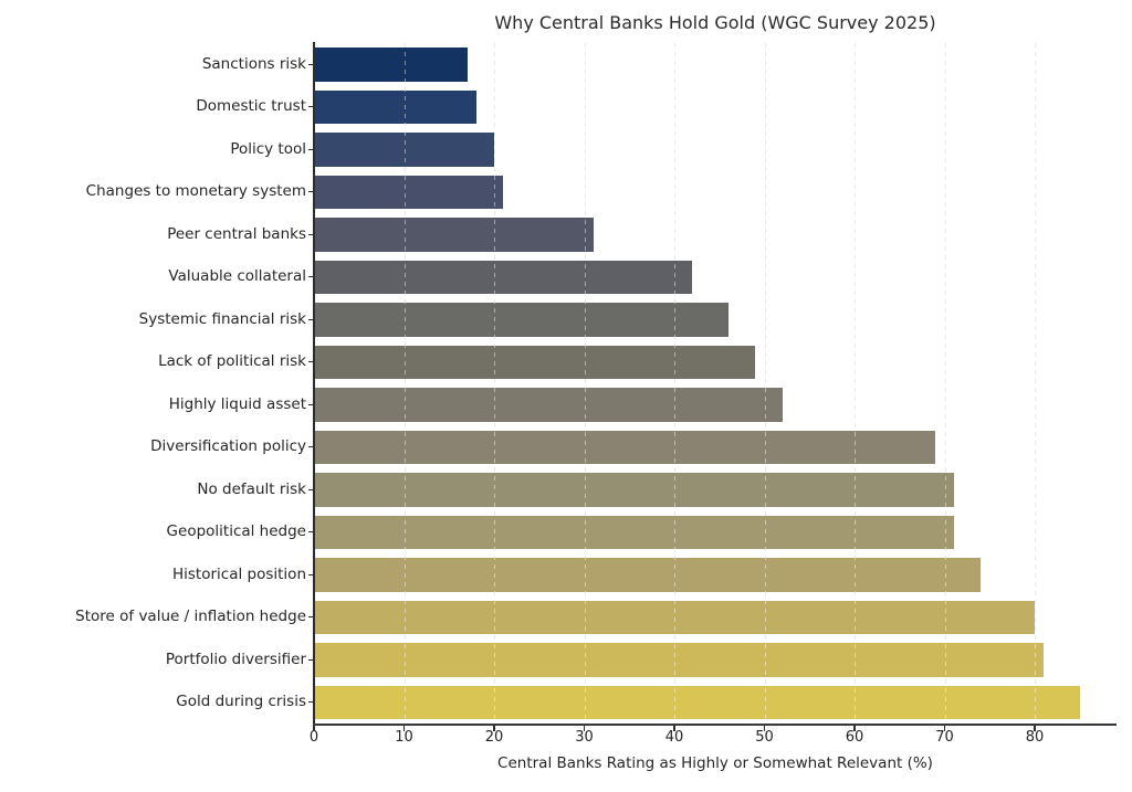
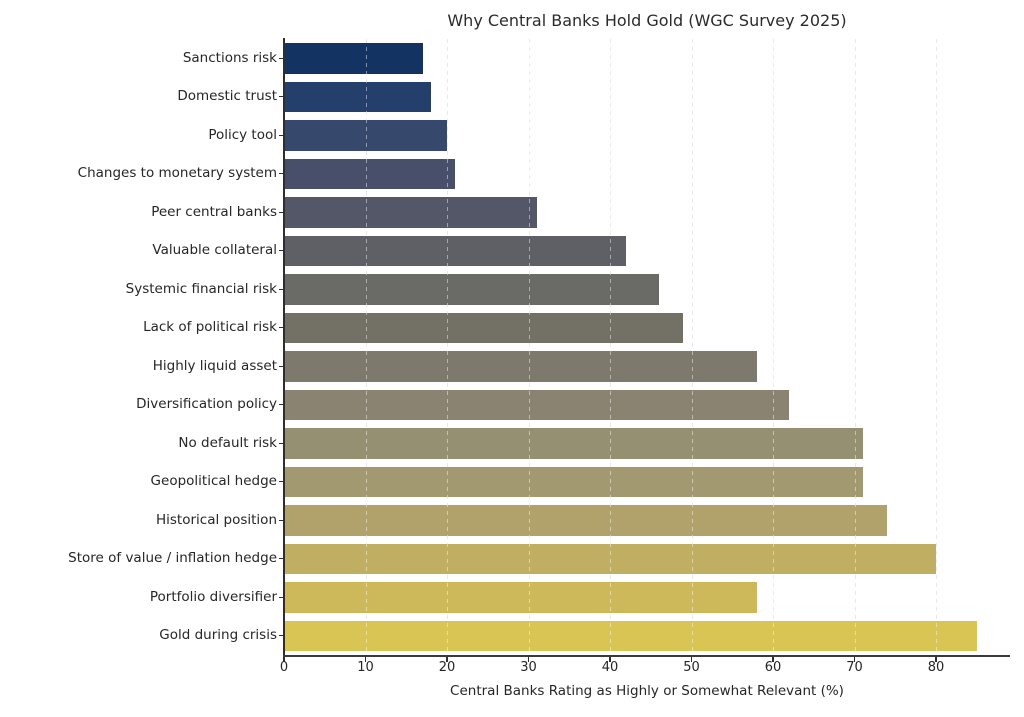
Highly liquid asset: 52 -> 58
Diversification policy: 69 -> 62
Portfolio diversifier: 81 -> 58
